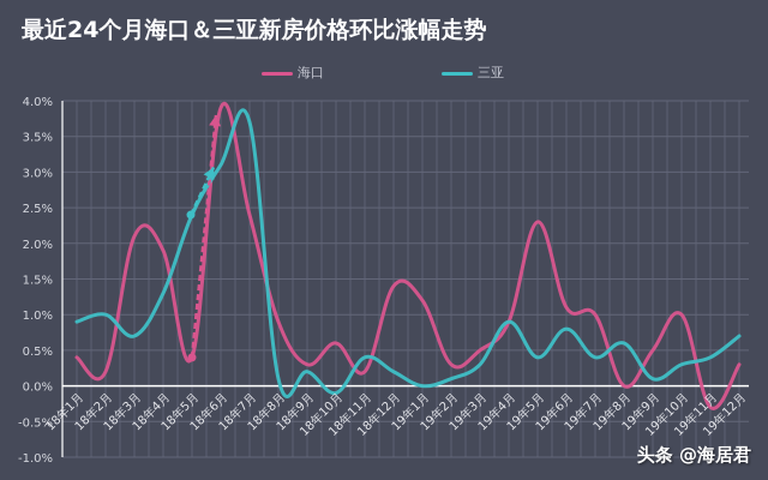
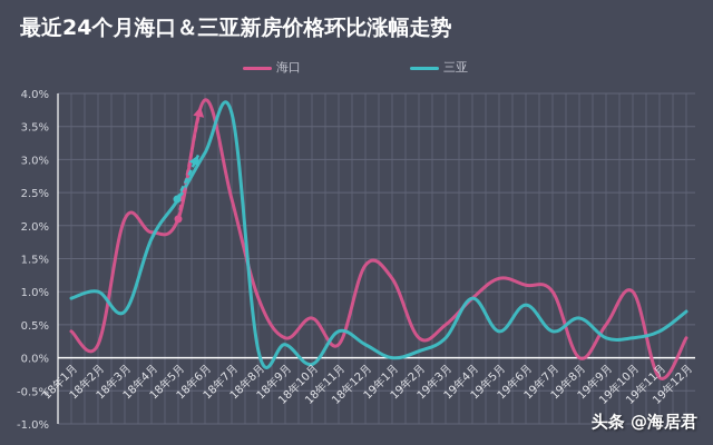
三亚/18年4月: 1.3% -> 1.8%
海口/18年5月: 0.4% -> 2.1%
海口/19年5月: 2.3% -> 1.2%
三亚/19年9月: 0.1% -> 0.3%
